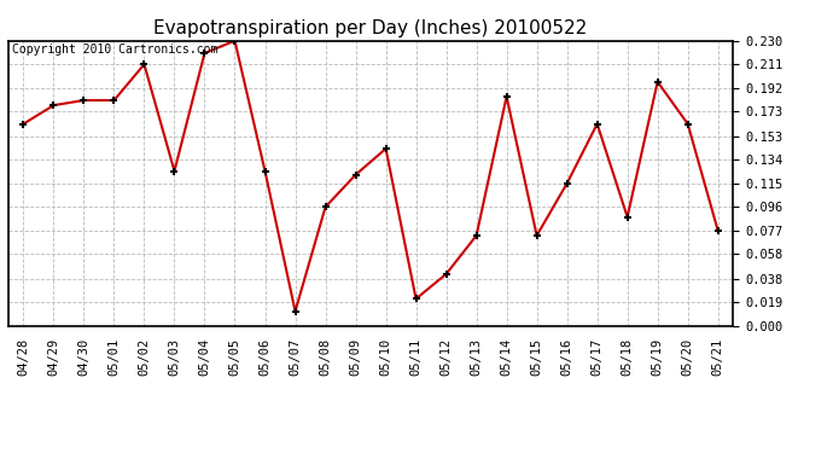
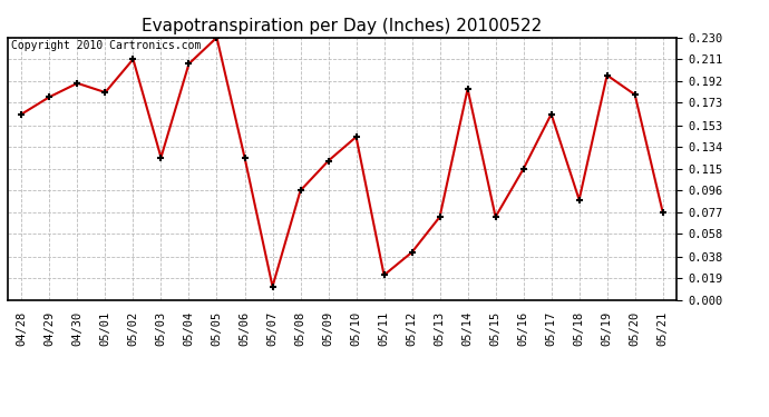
04/30: 0.182 -> 0.190
05/04: 0.220 -> 0.207
05/20: 0.163 -> 0.180
